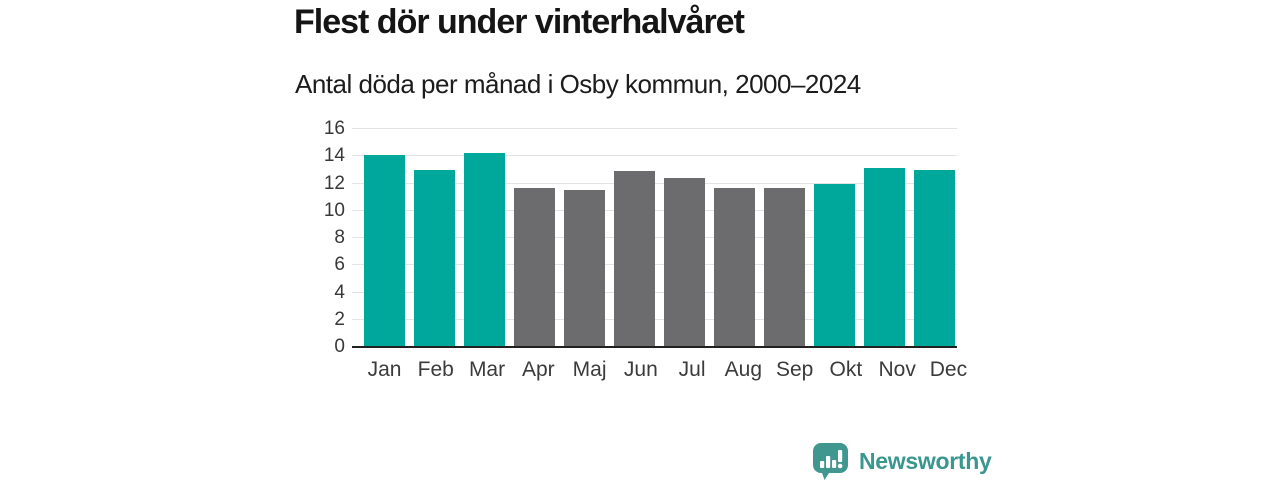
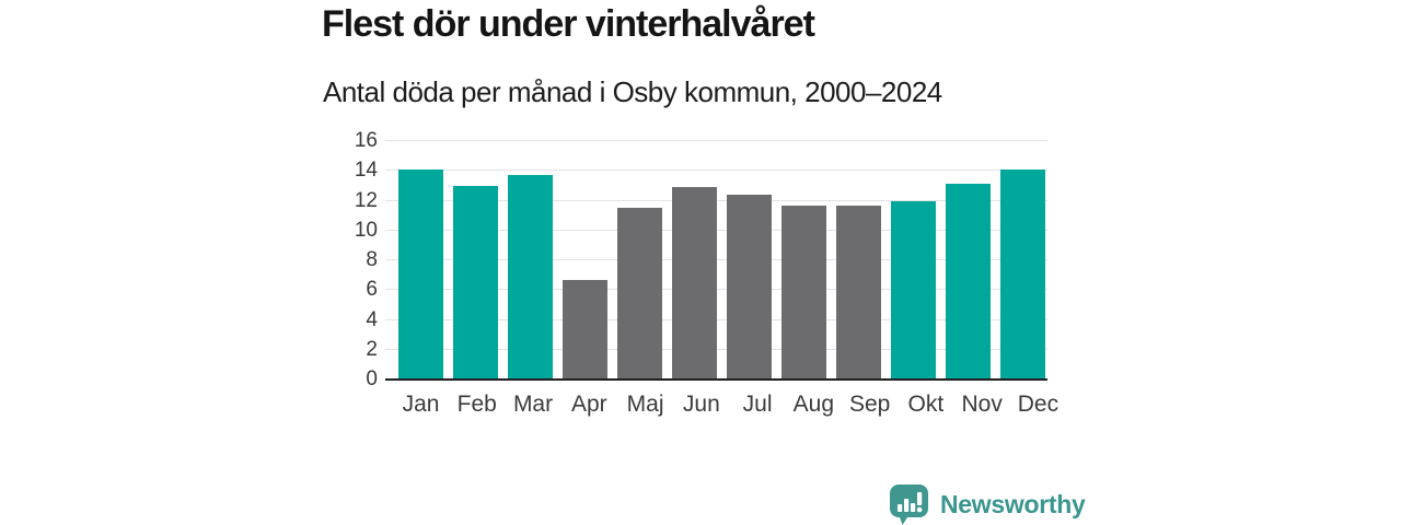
Mar: 14.2 -> 13.7
Apr: 11.7 -> 6.7
Dec: 13.0 -> 14.1
